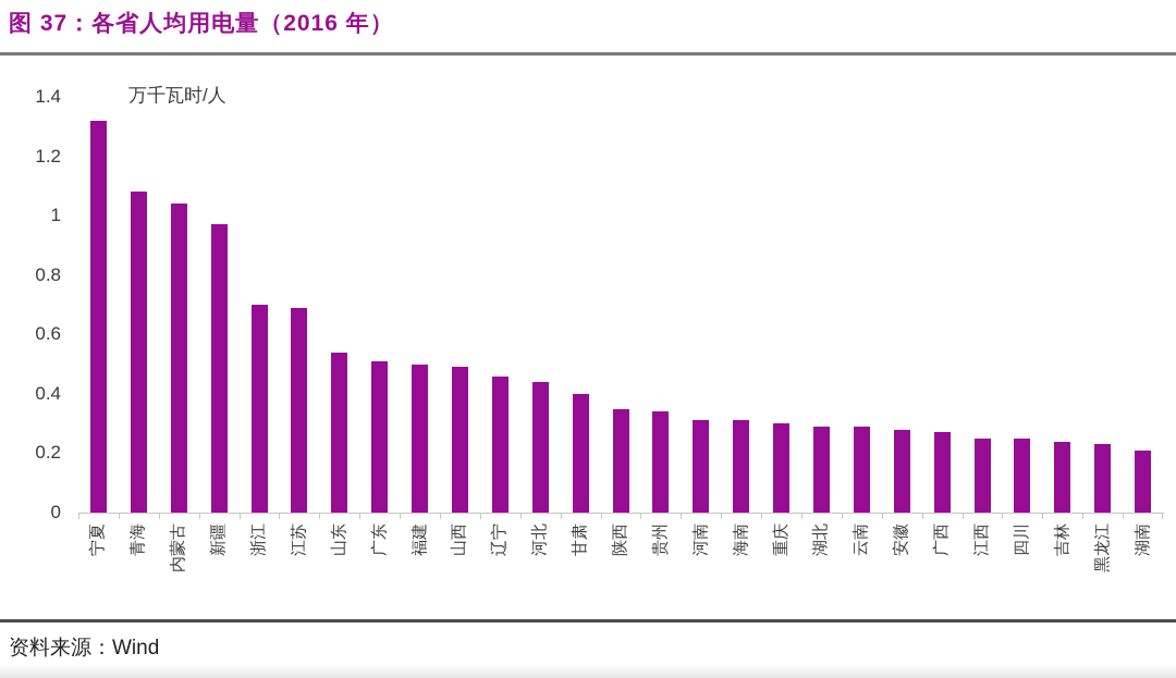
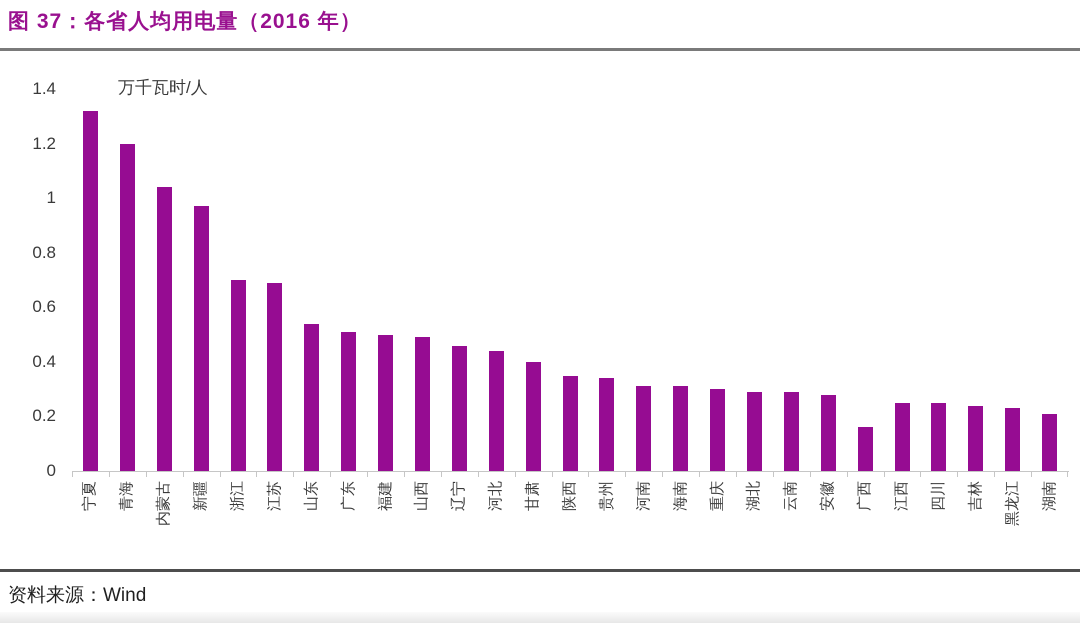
青海: 1.08 -> 1.20
广西: 0.27 -> 0.16
